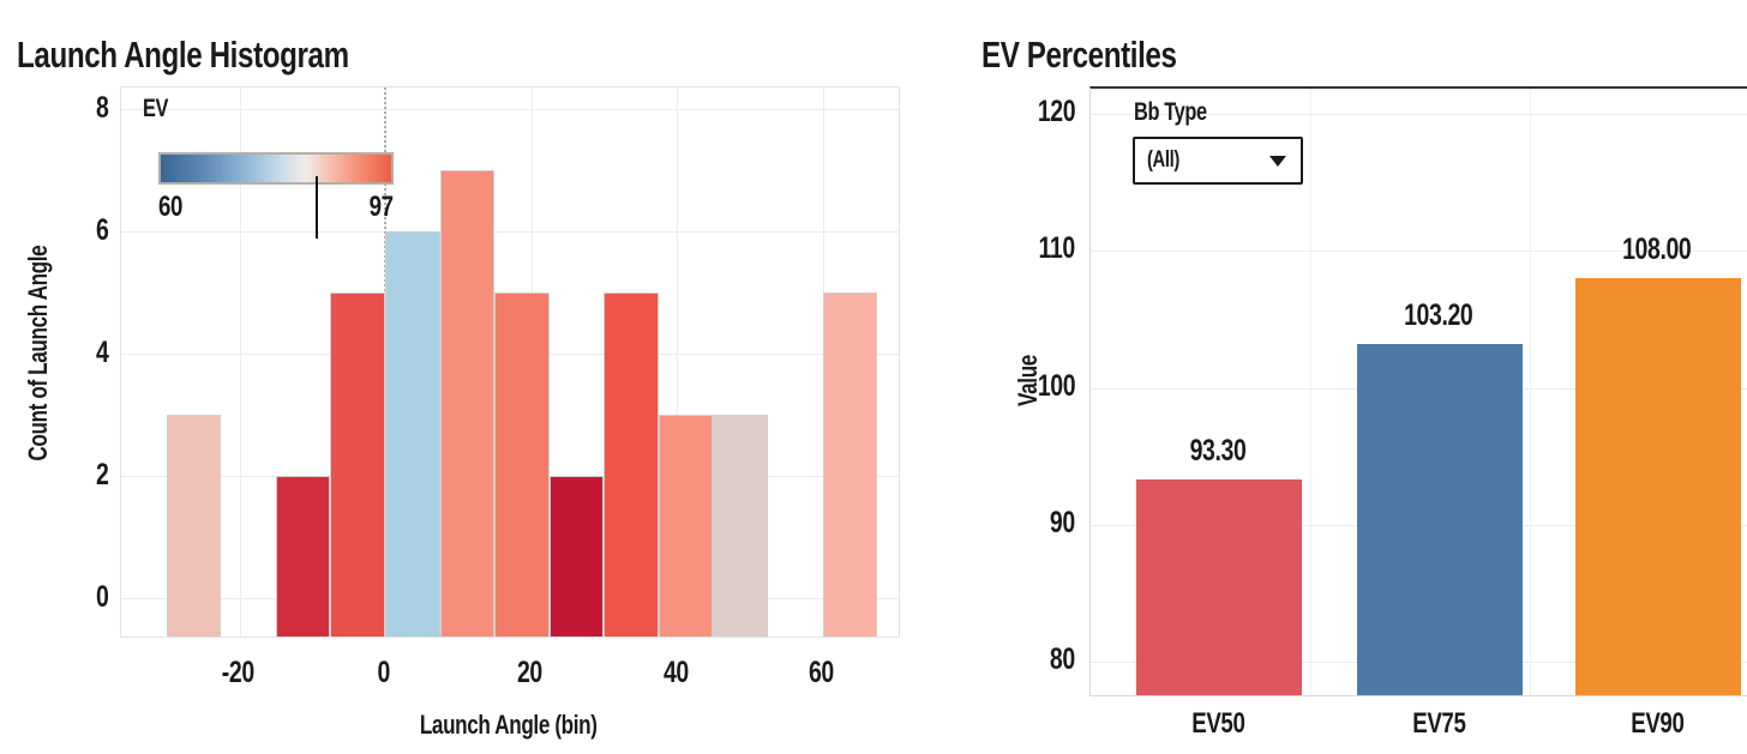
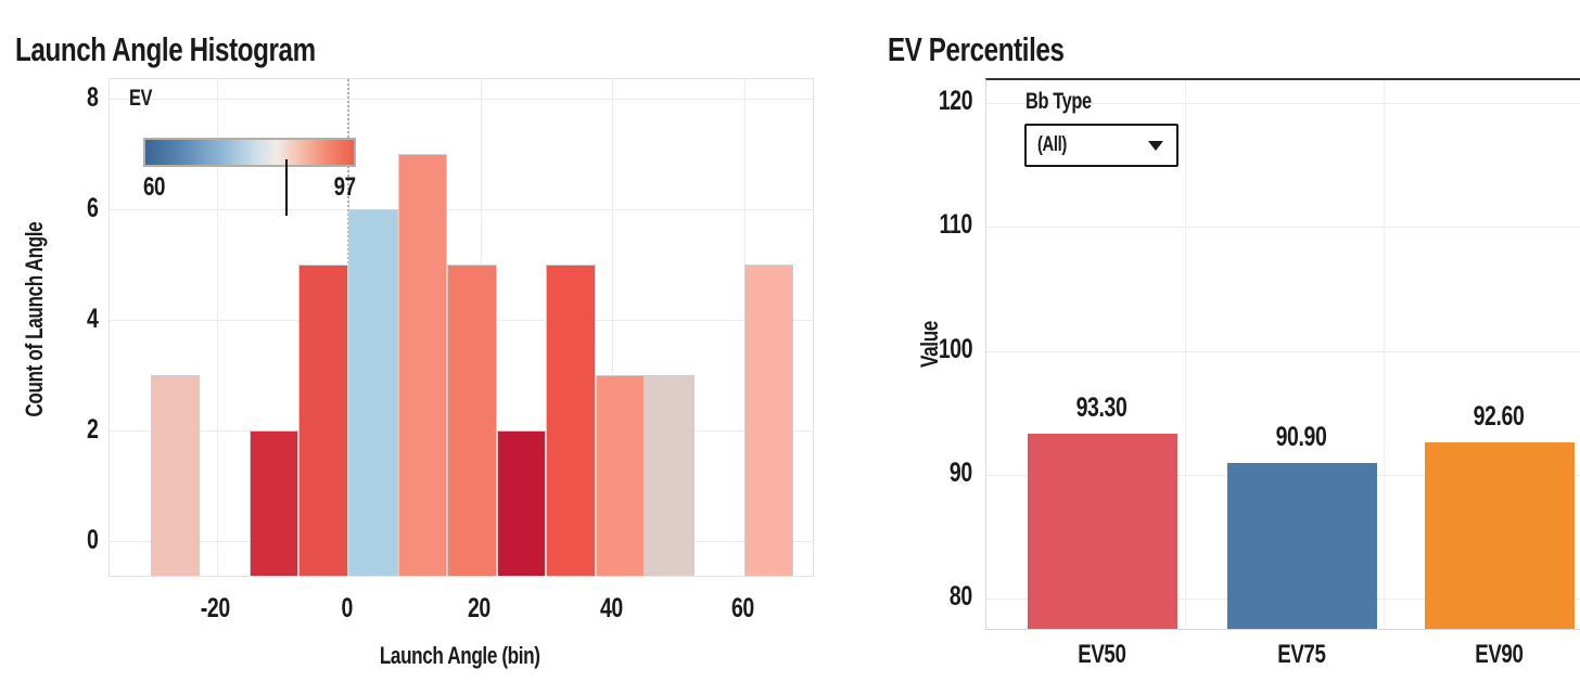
EV Percentiles/EV75: 103.20 -> 90.90
EV Percentiles/EV90: 108.00 -> 92.60
